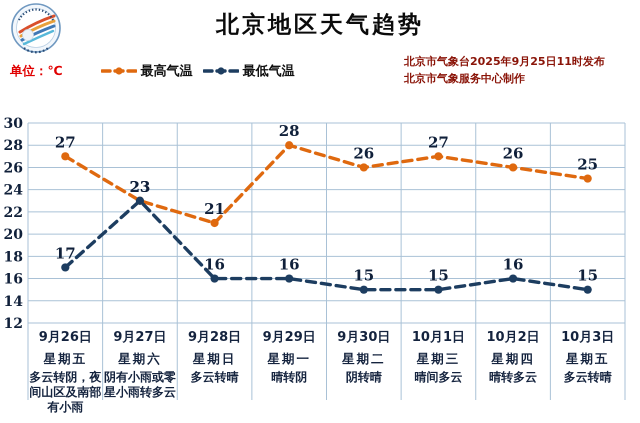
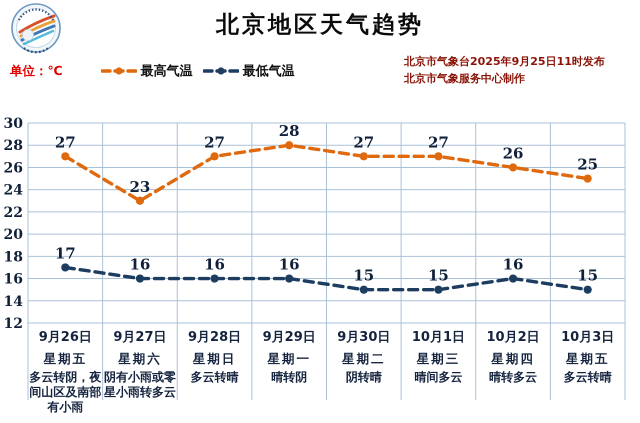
最低气温/9月27日: 23 -> 16
最高气温/9月28日: 21 -> 27
最高气温/9月30日: 26 -> 27
